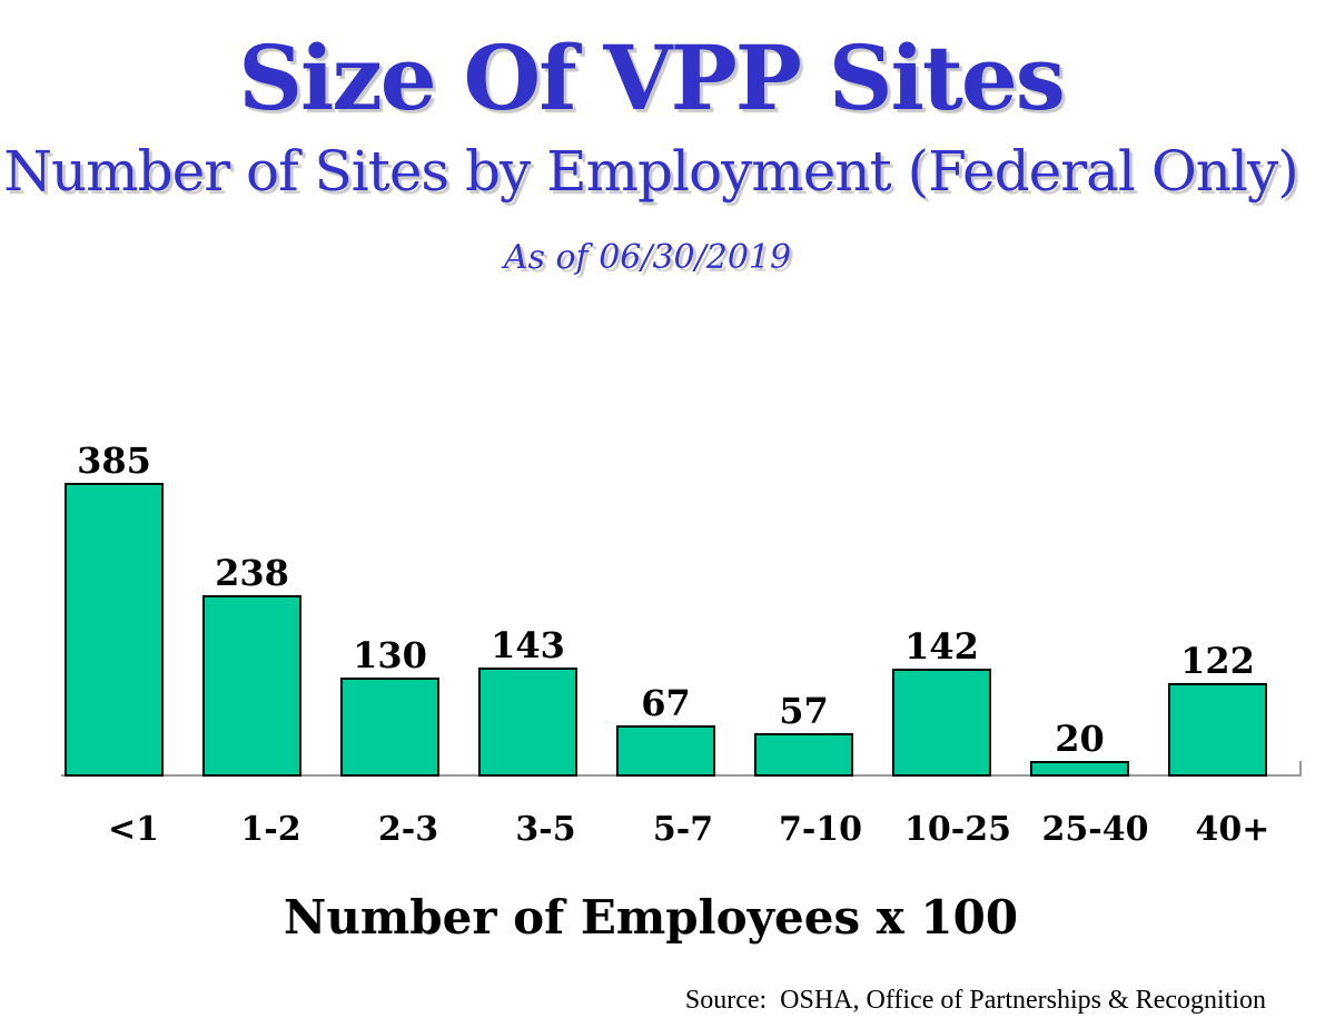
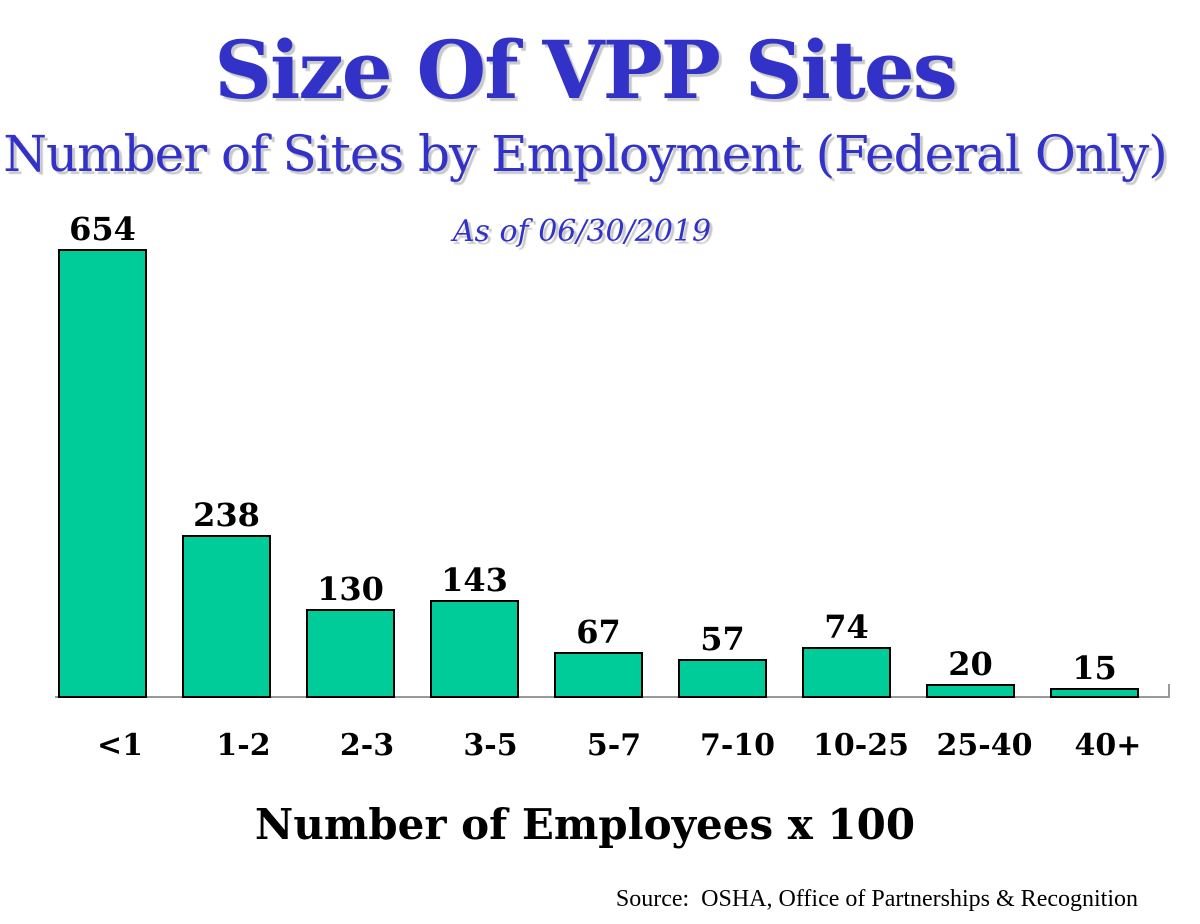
<1: 385 -> 654
10-25: 142 -> 74
40+: 122 -> 15
